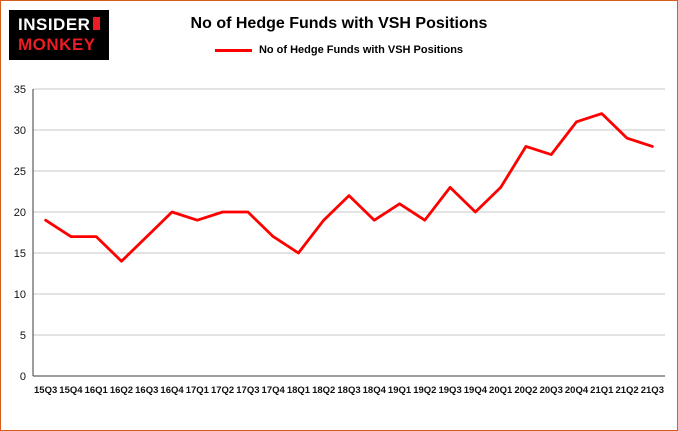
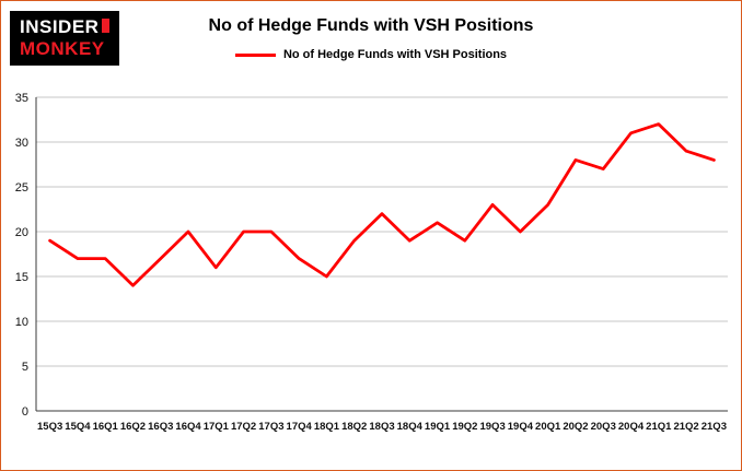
17Q1: 19 -> 16
